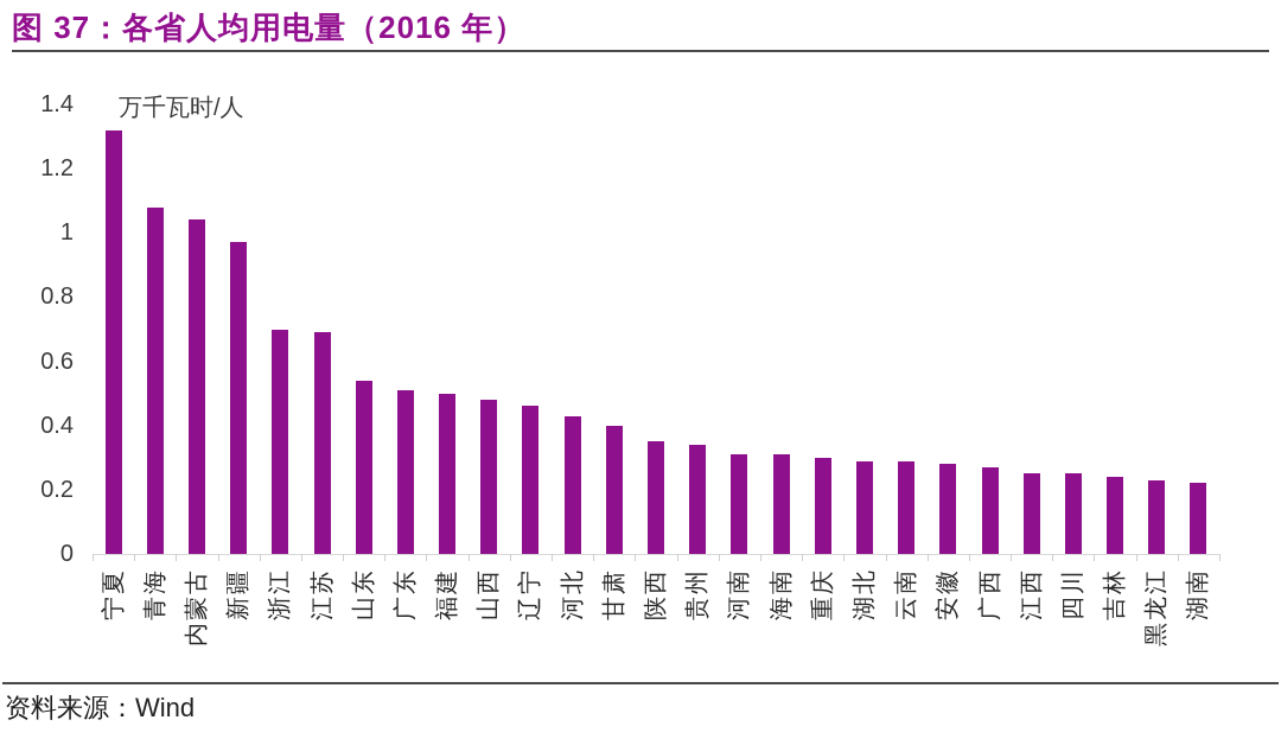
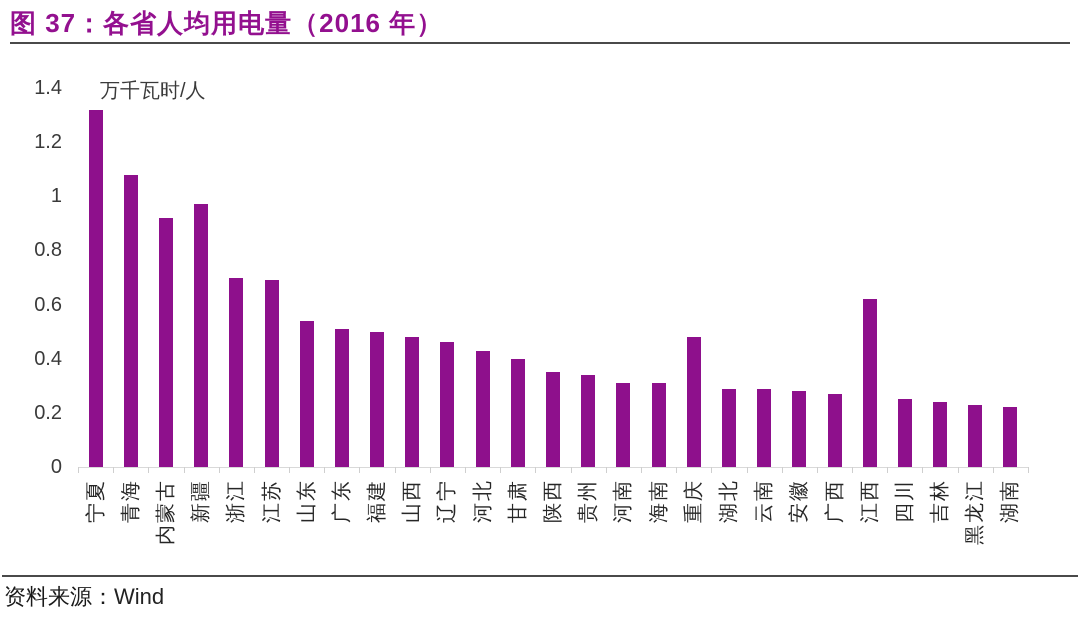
内蒙古: 1.04 -> 0.92
重庆: 0.30 -> 0.48
江西: 0.25 -> 0.62
